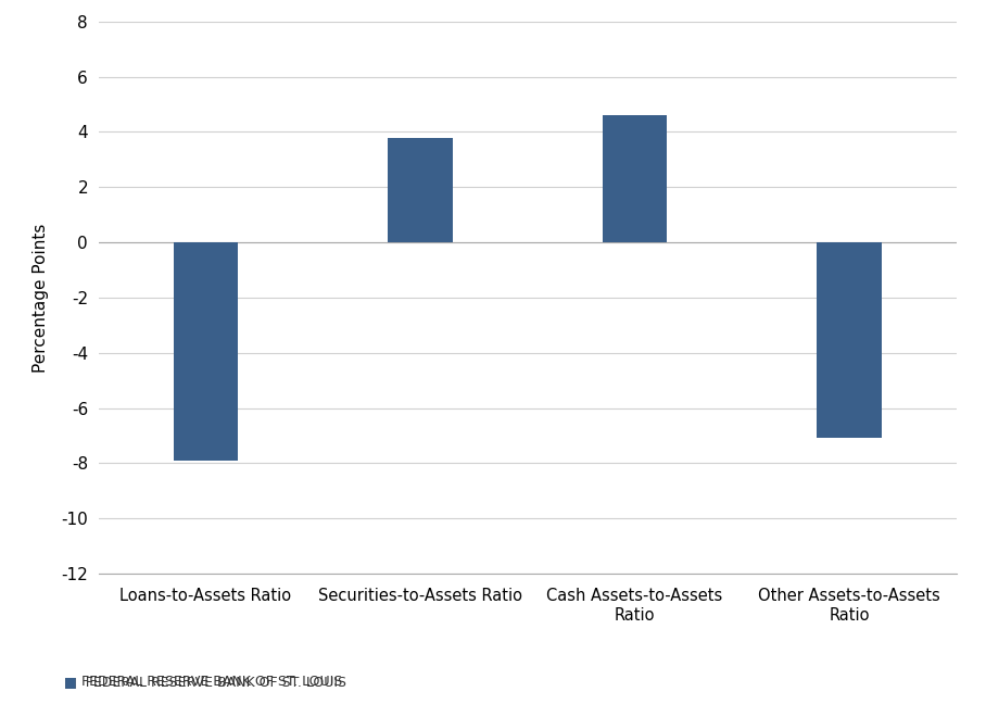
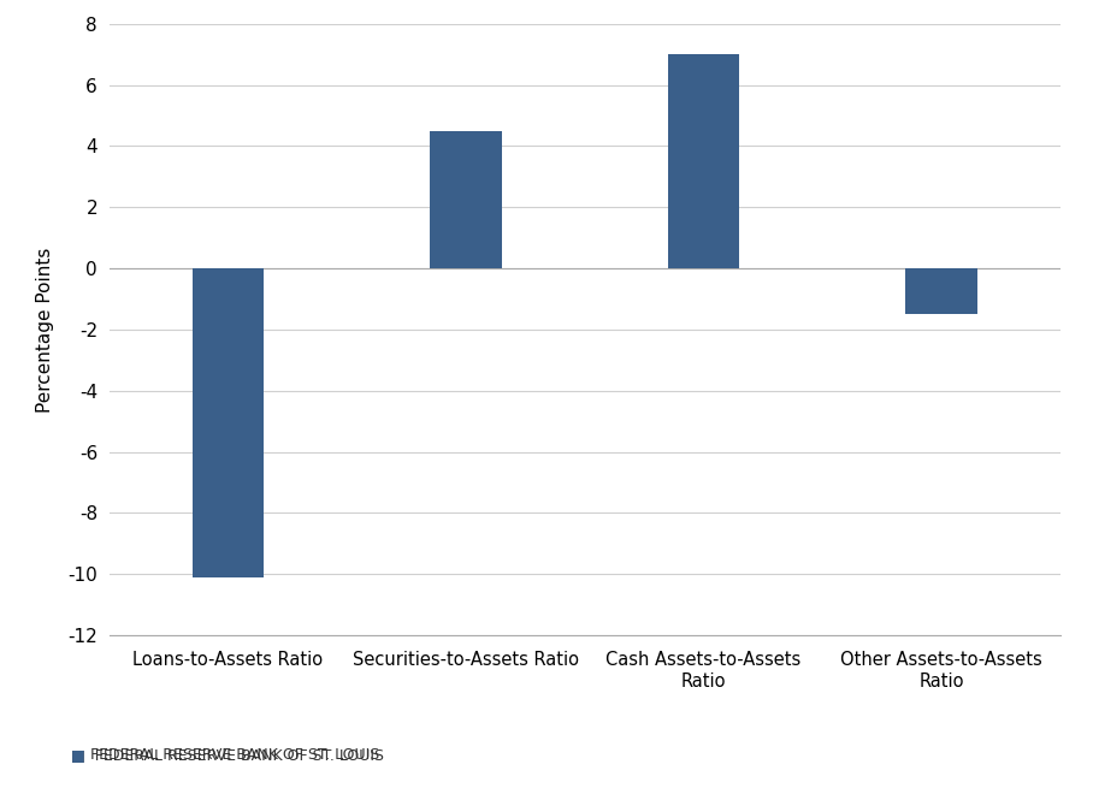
Loans-to-Assets Ratio: -7.9 -> -10.1
Securities-to-Assets Ratio: 3.8 -> 4.5
Cash Assets-to-Assets Ratio: 4.6 -> 7.0
Other Assets-to-Assets Ratio: -7.1 -> -1.5
